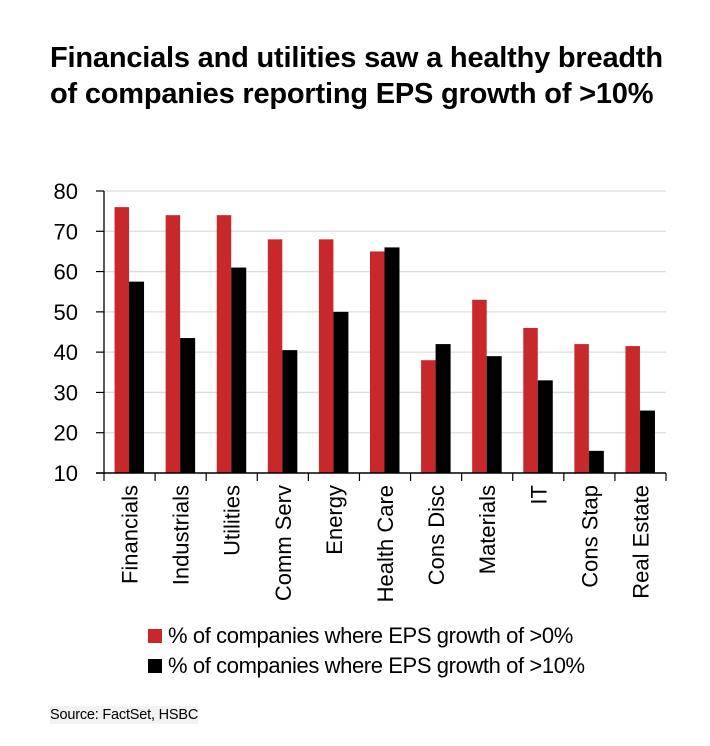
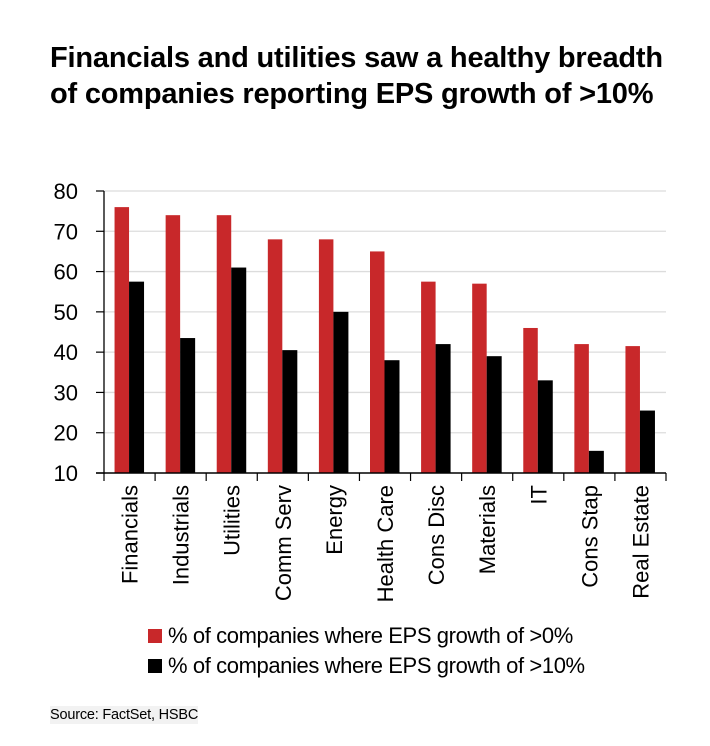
% of companies where EPS growth of >10%/Health Care: 66 -> 38
% of companies where EPS growth of >0%/Cons Disc: 38 -> 58
% of companies where EPS growth of >0%/Materials: 53 -> 57
